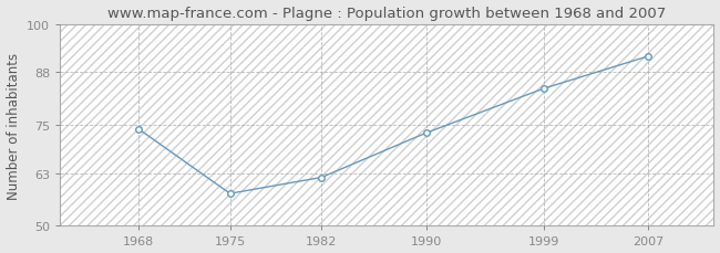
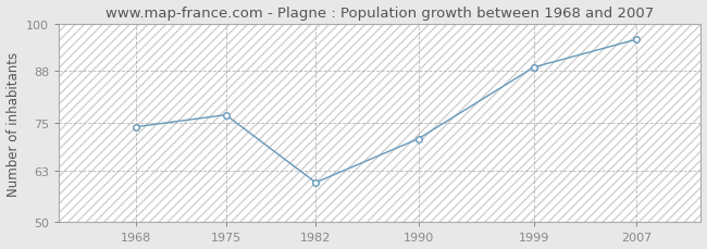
1975: 58 -> 77
1982: 62 -> 60
1990: 73 -> 71
1999: 84 -> 89
2007: 92 -> 96
